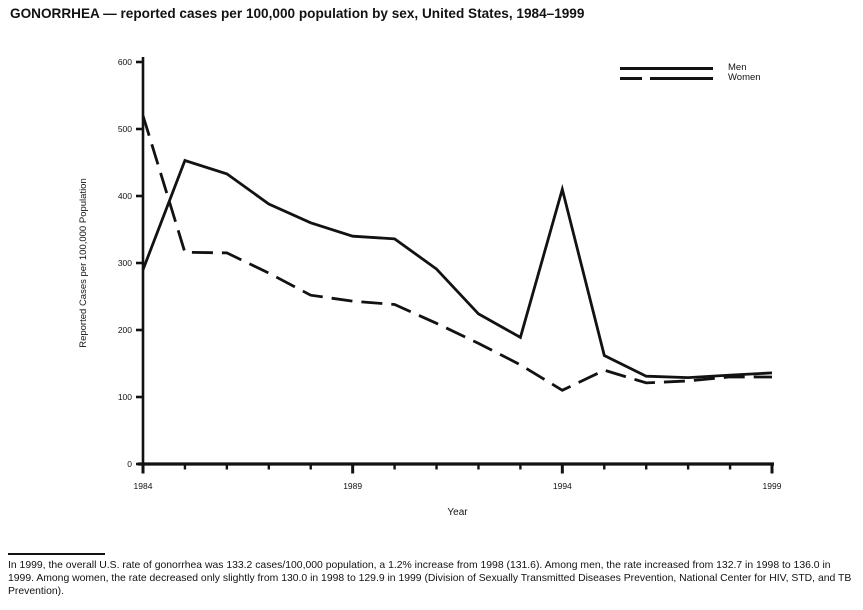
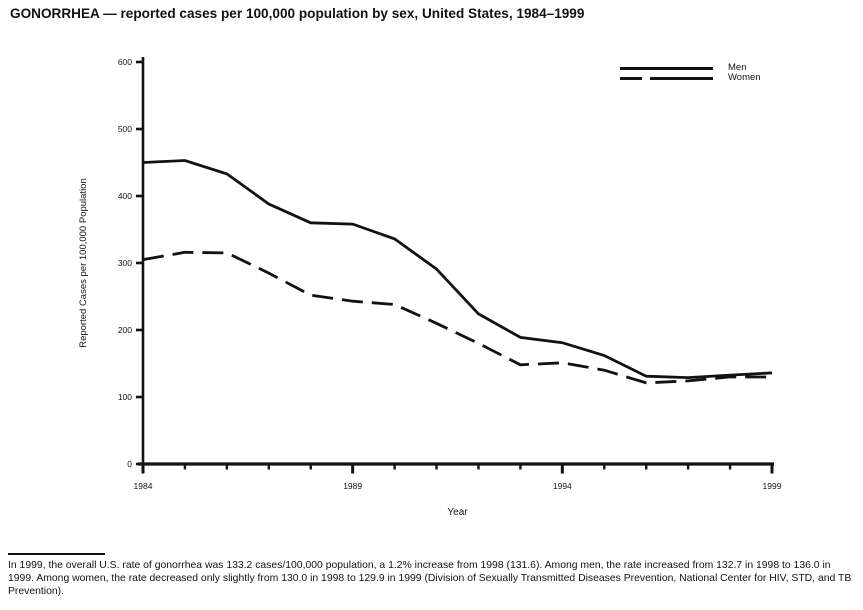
Men/1984: 290 -> 450
Women/1984: 520 -> 300
Men/1989: 340 -> 360
Men/1994: 410 -> 180
Women/1994: 110 -> 150
